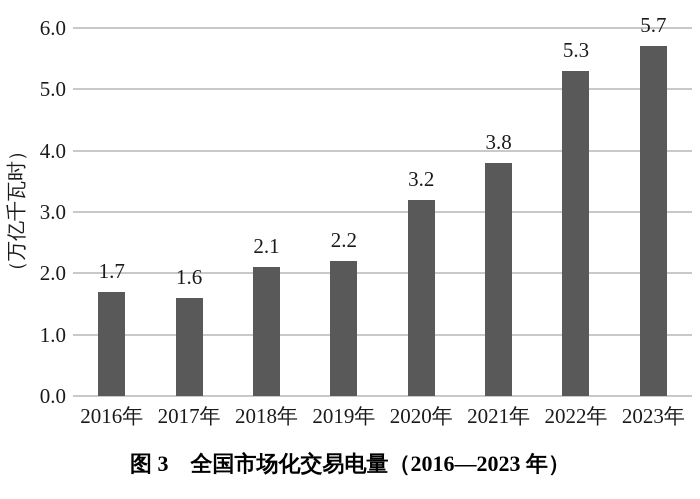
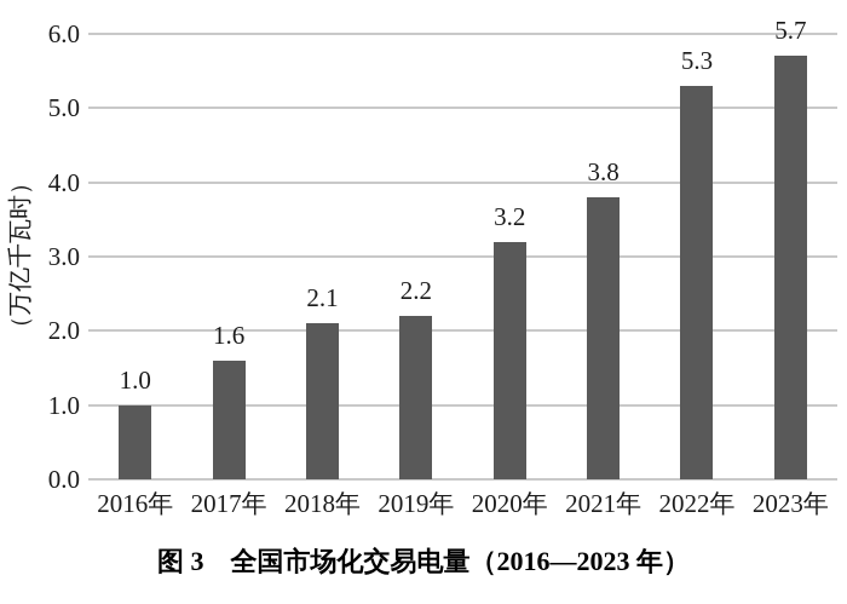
2016年: 1.7 -> 1.0
